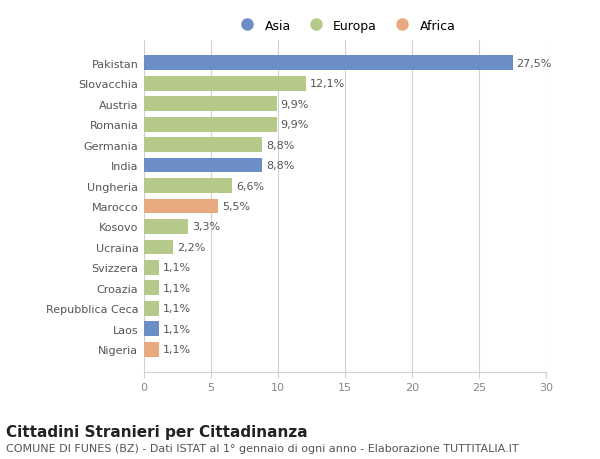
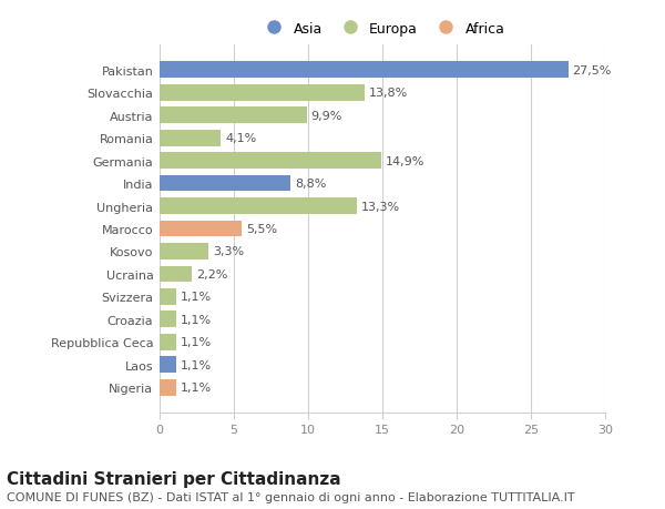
Slovacchia: 12,1% -> 13,8%
Romania: 9,9% -> 4,1%
Germania: 8,8% -> 14,9%
Ungheria: 6,6% -> 13,3%
